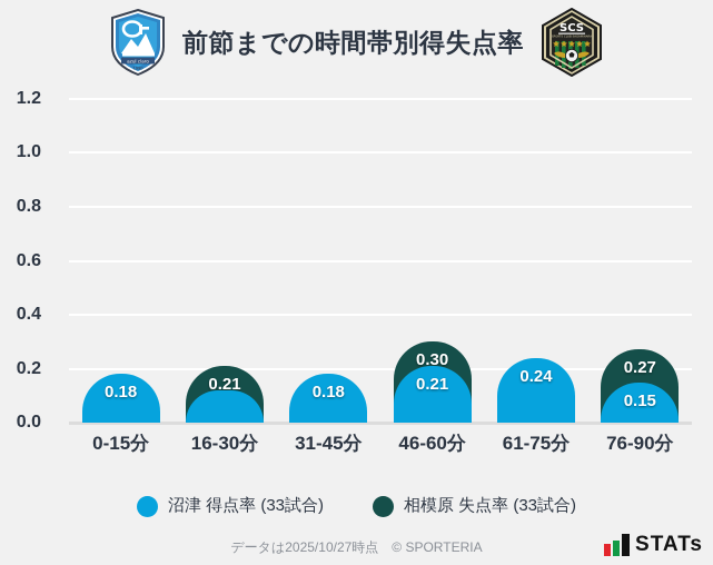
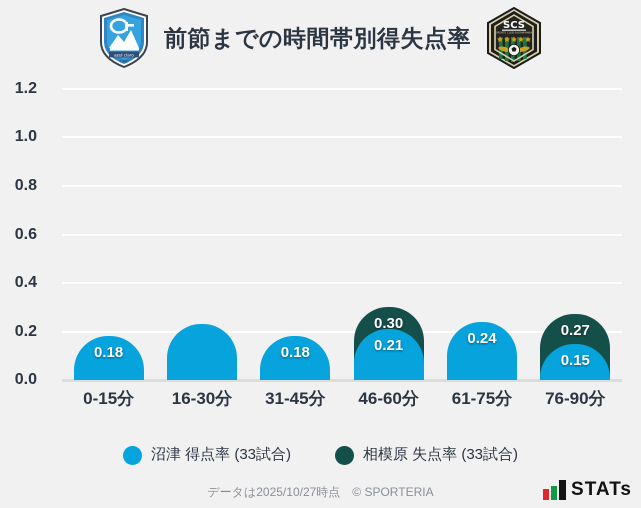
沼津 得点率 (33試合)/16-30分: 0.12 -> 0.23
相模原 失点率 (33試合)/61-75分: 0.18 -> 0.13
